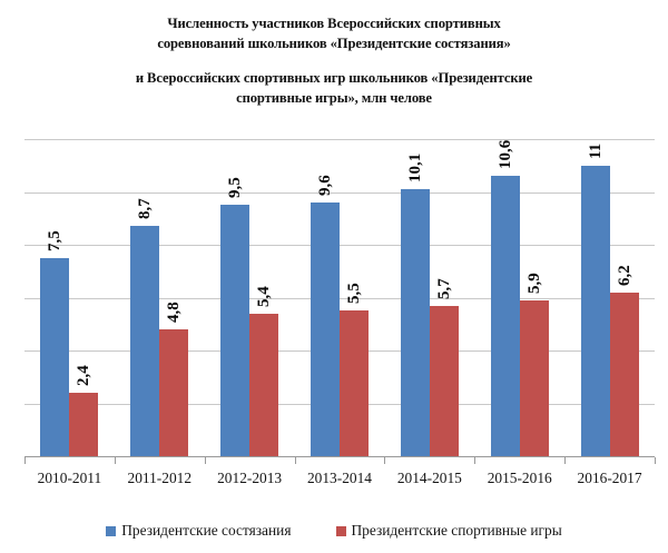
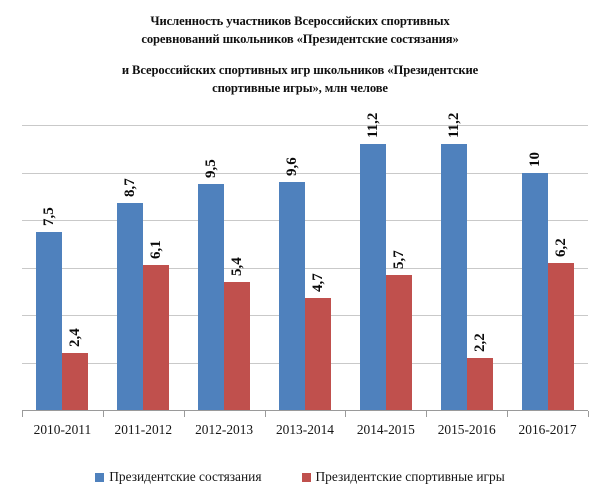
Президентские спортивные игры/2011-2012: 4,8 -> 6,1
Президентские спортивные игры/2013-2014: 5,5 -> 4,7
Президентские состязания/2014-2015: 10,1 -> 11,2
Президентские состязания/2015-2016: 10,6 -> 11,2
Президентские спортивные игры/2015-2016: 5,9 -> 2,2
Президентские состязания/2016-2017: 11 -> 10
